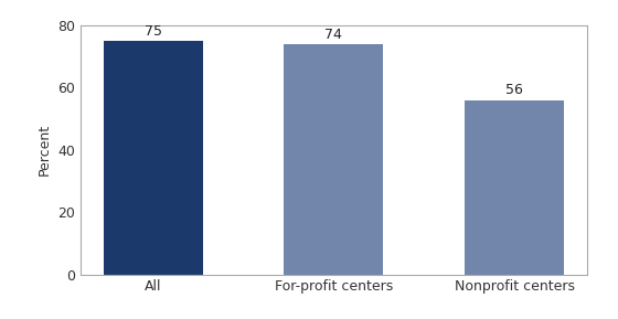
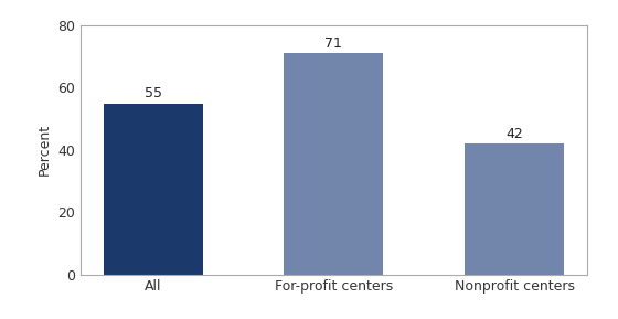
All: 75 -> 55
For-profit centers: 74 -> 71
Nonprofit centers: 56 -> 42
